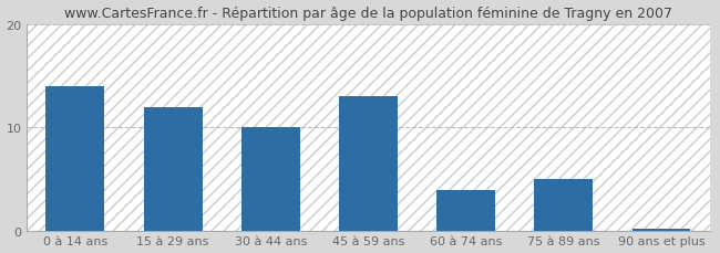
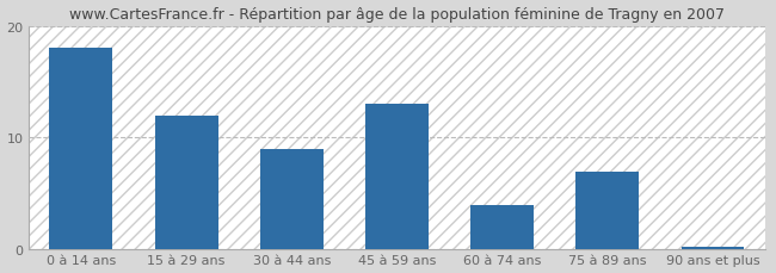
0 à 14 ans: 14.0 -> 18.0
30 à 44 ans: 10.0 -> 9.0
75 à 89 ans: 5.0 -> 7.0
